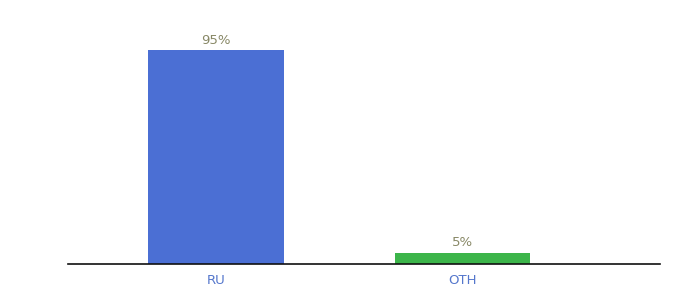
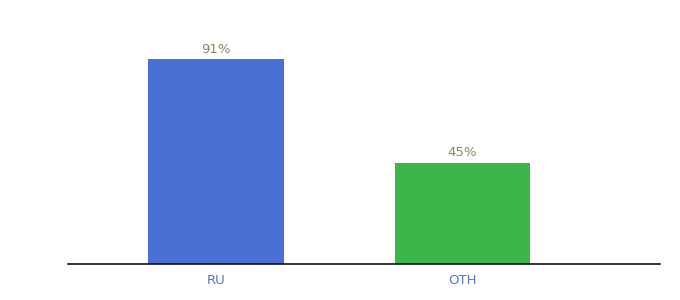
RU: 95% -> 91%
OTH: 5% -> 45%
